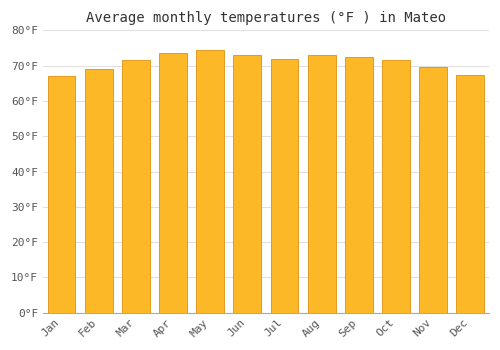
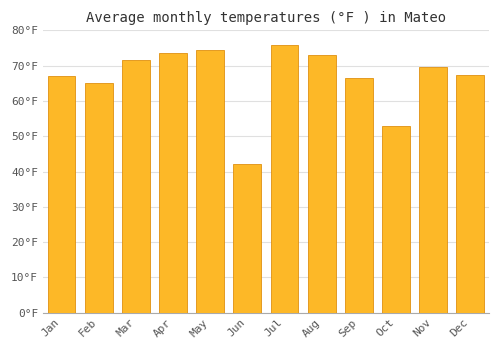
Feb: 69.0°F -> 65.0°F
Jun: 73.0°F -> 42.0°F
Jul: 72.0°F -> 76.0°F
Sep: 72.5°F -> 66.5°F
Oct: 71.5°F -> 53.0°F
